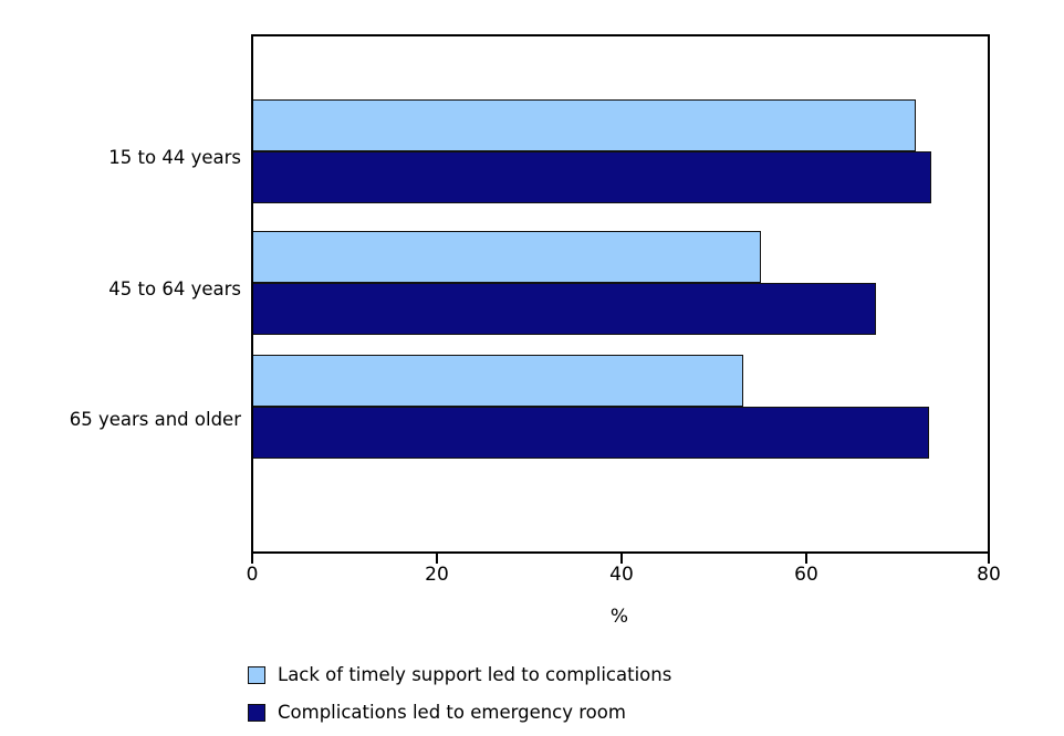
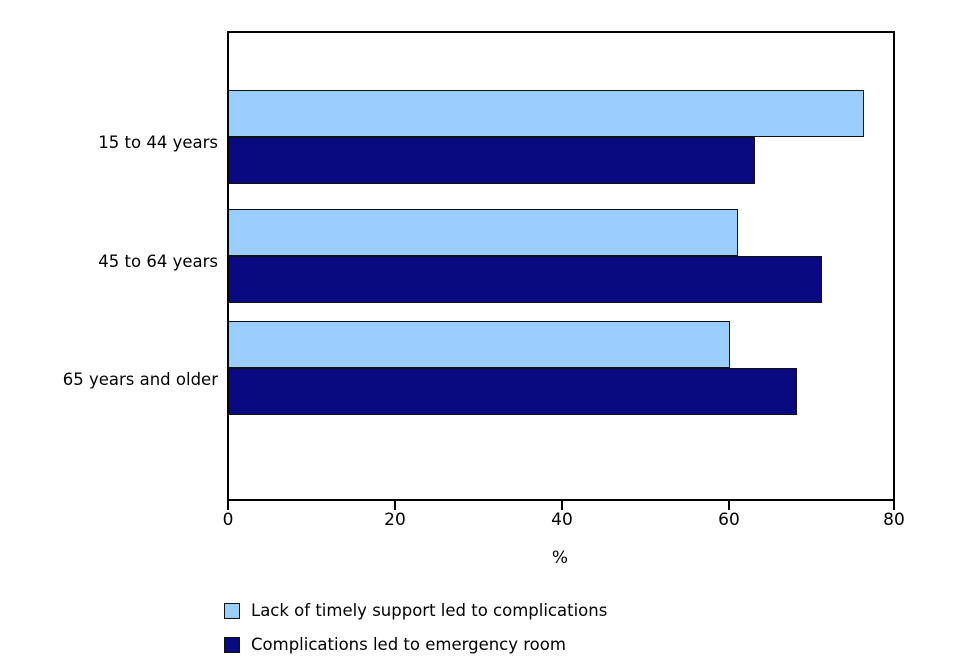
Lack of timely support led to complications/15 to 44 years: 72 -> 76
Complications led to emergency room/15 to 44 years: 73 -> 63
Lack of timely support led to complications/45 to 64 years: 55 -> 61
Complications led to emergency room/45 to 64 years: 67 -> 71
Lack of timely support led to complications/65 years and older: 53 -> 60
Complications led to emergency room/65 years and older: 73 -> 68
